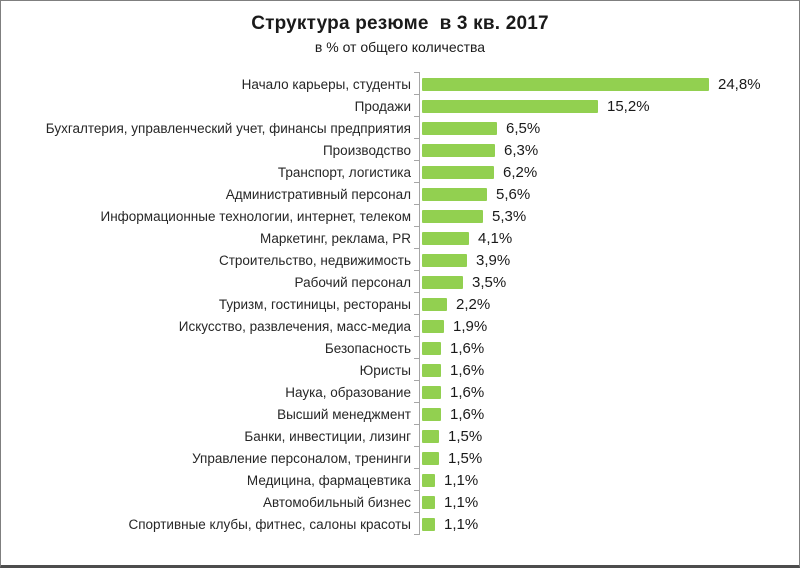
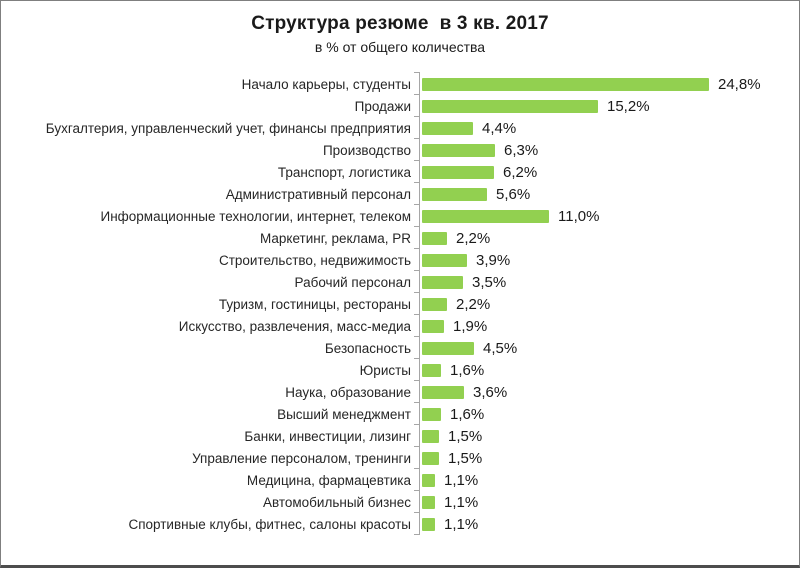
Бухгалтерия, управленческий учет, финансы предприятия: 6,5% -> 4,4%
Информационные технологии, интернет, телеком: 5,3% -> 11,0%
Маркетинг, реклама, PR: 4,1% -> 2,2%
Безопасность: 1,6% -> 4,5%
Наука, образование: 1,6% -> 3,6%
